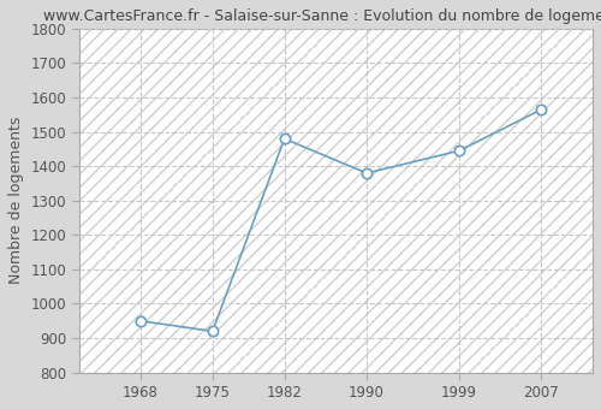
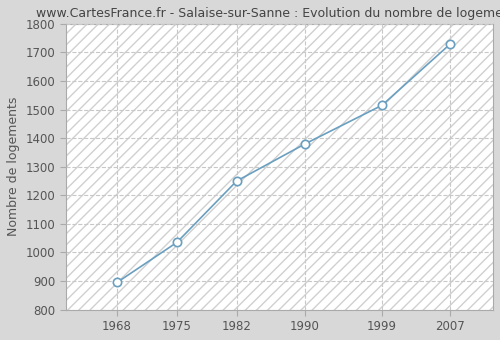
1968: 950 -> 895
1975: 920 -> 1035
1982: 1480 -> 1250
1999: 1445 -> 1515
2007: 1565 -> 1730
